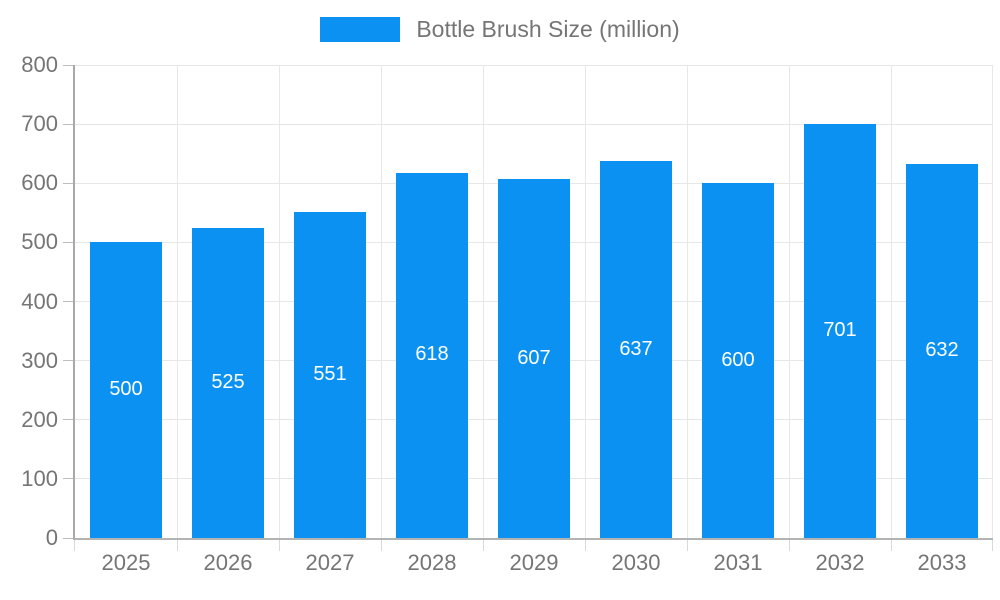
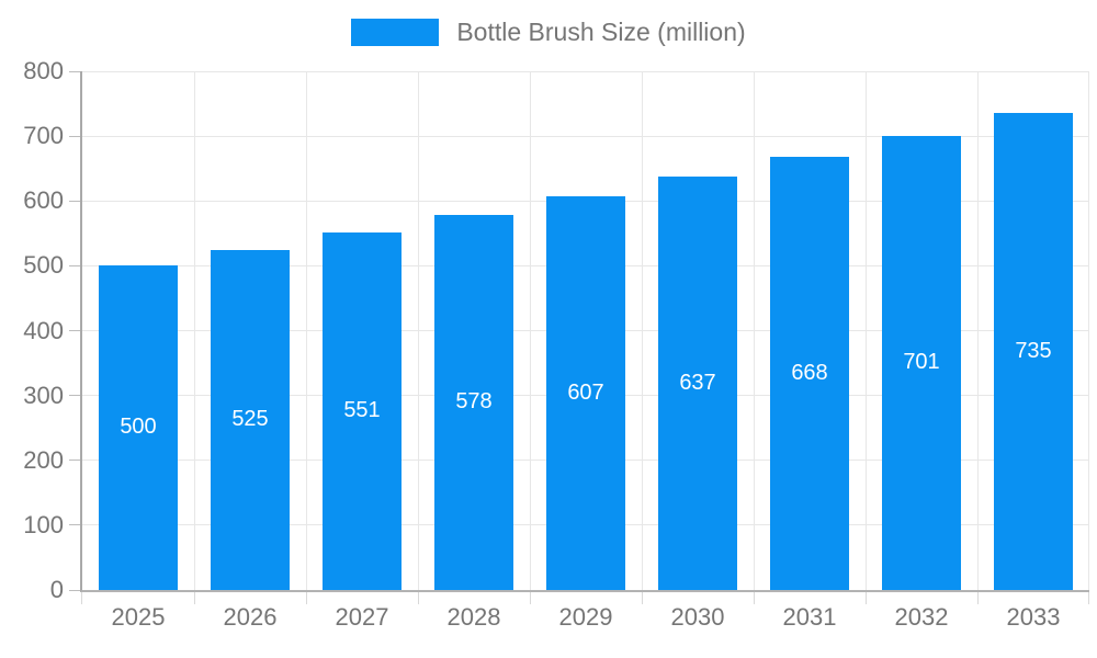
2028: 618 -> 578
2031: 600 -> 668
2033: 632 -> 735
